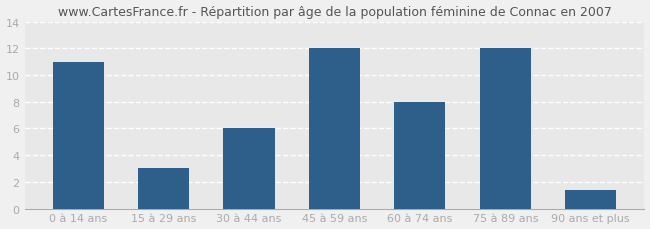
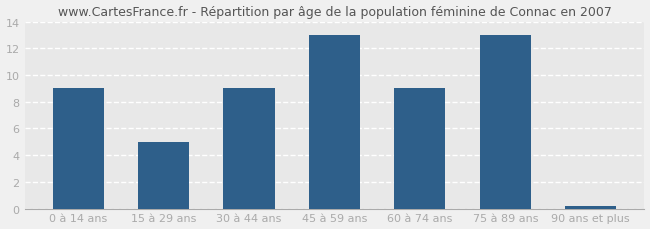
0 à 14 ans: 11.0 -> 9.0
15 à 29 ans: 3.0 -> 5.0
30 à 44 ans: 6.0 -> 9.0
45 à 59 ans: 12.0 -> 13.0
60 à 74 ans: 8.0 -> 9.0
75 à 89 ans: 12.0 -> 13.0
90 ans et plus: 1.4 -> 0.2
